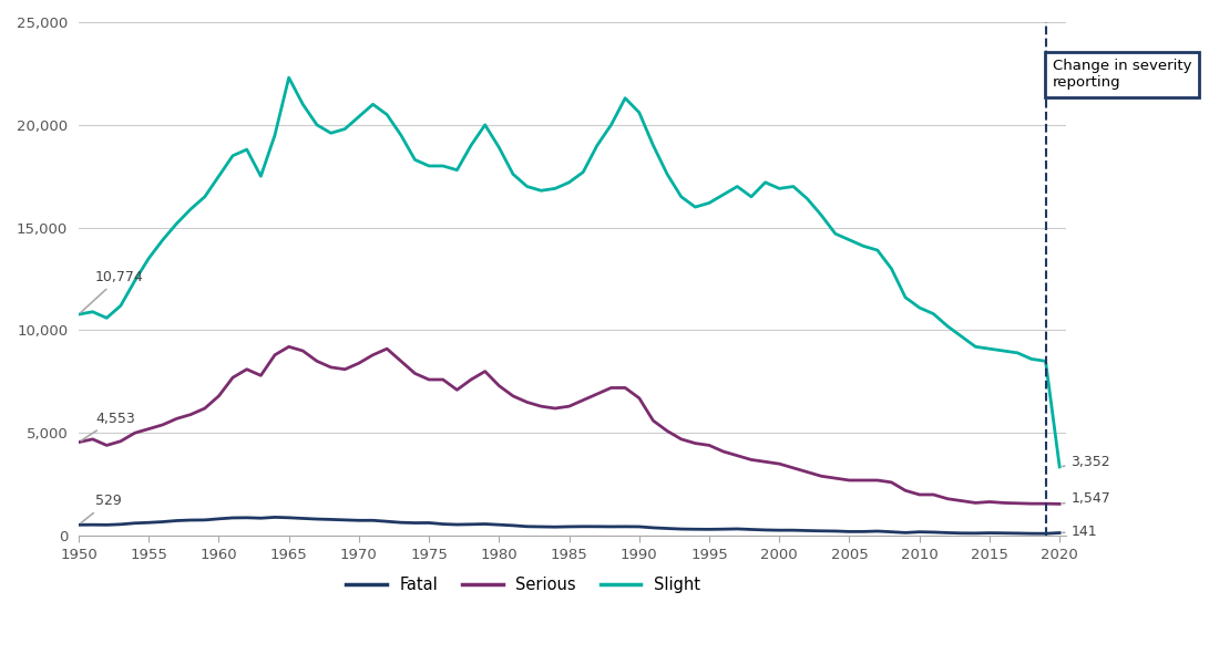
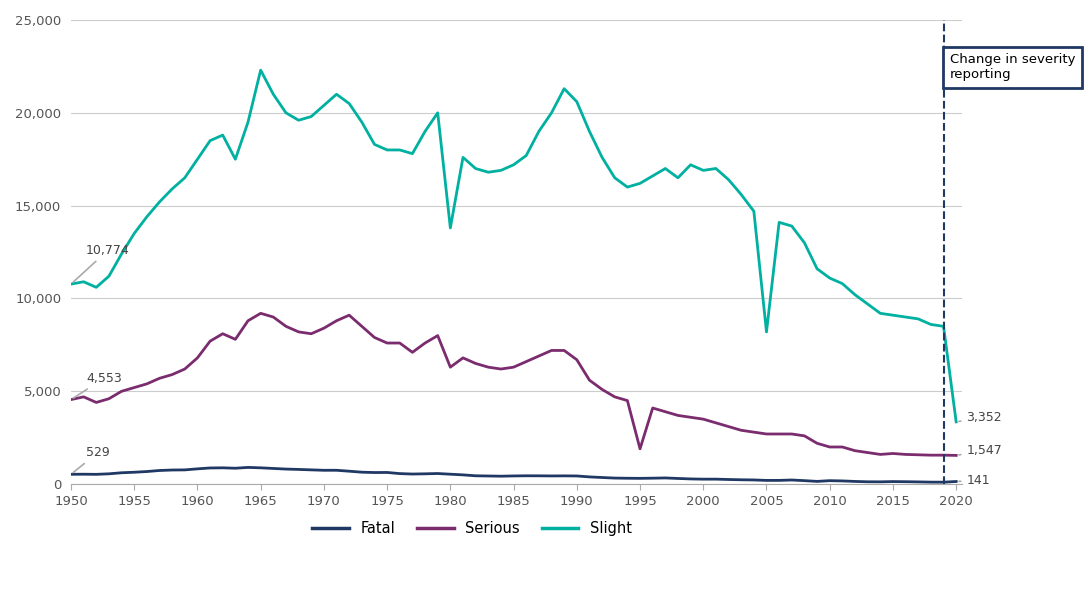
Serious/1980: 7,300 -> 6,300
Slight/1980: 18,900 -> 13,800
Serious/1995: 4,400 -> 1,900
Slight/2005: 14,400 -> 8,200
